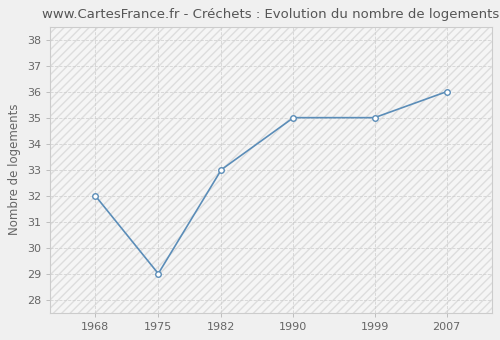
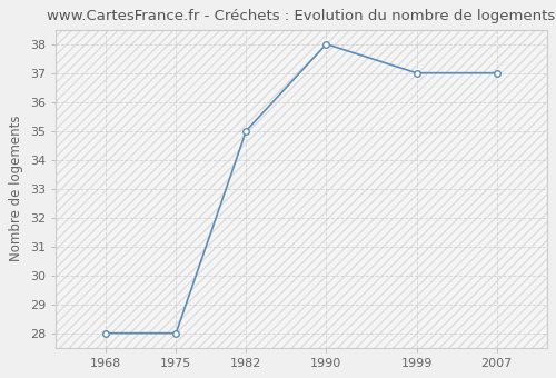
1968: 32 -> 28
1975: 29 -> 28
1982: 33 -> 35
1990: 35 -> 38
1999: 35 -> 37
2007: 36 -> 37
